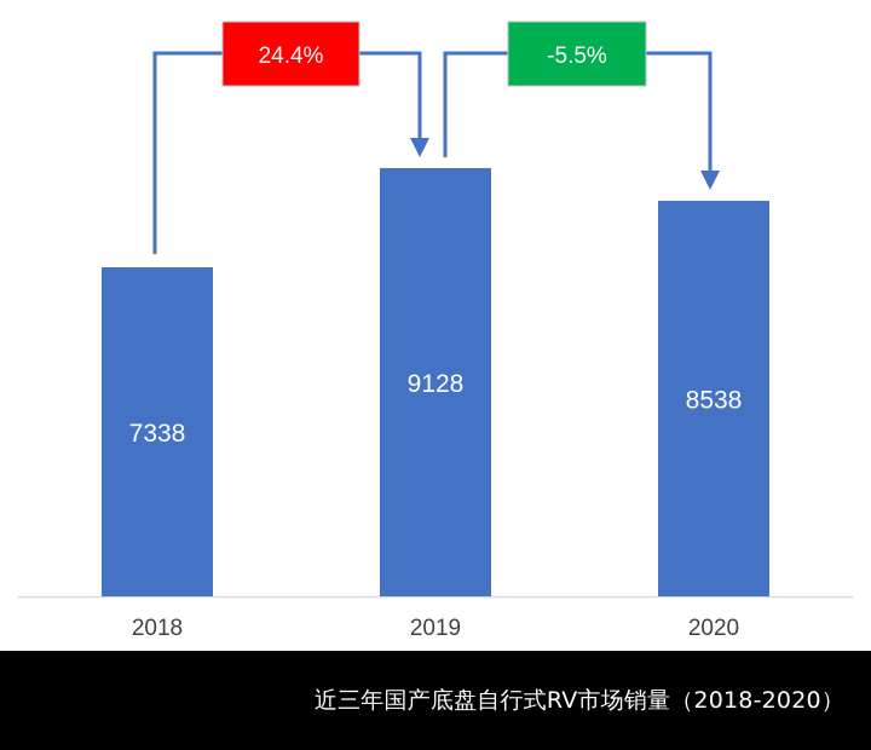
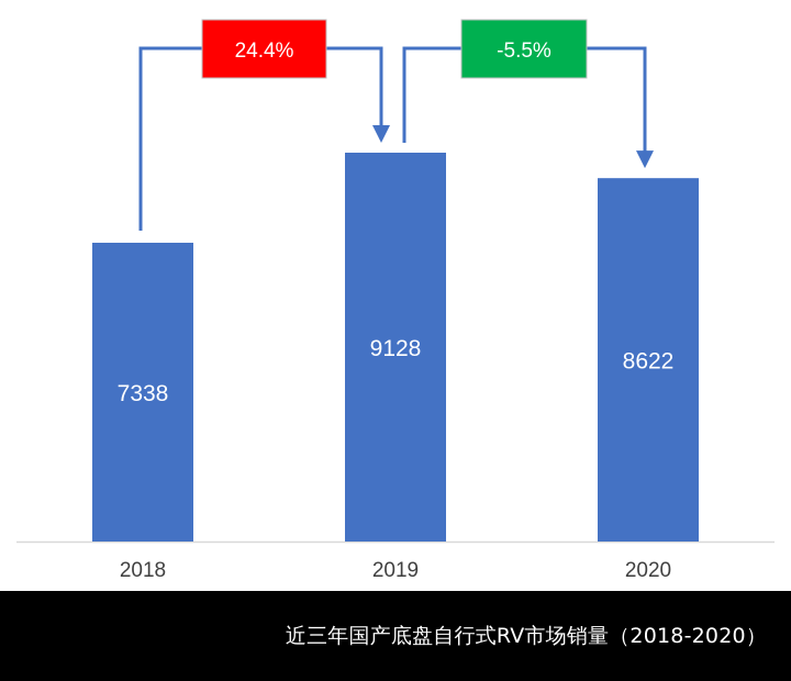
2020: 8538 -> 8622
